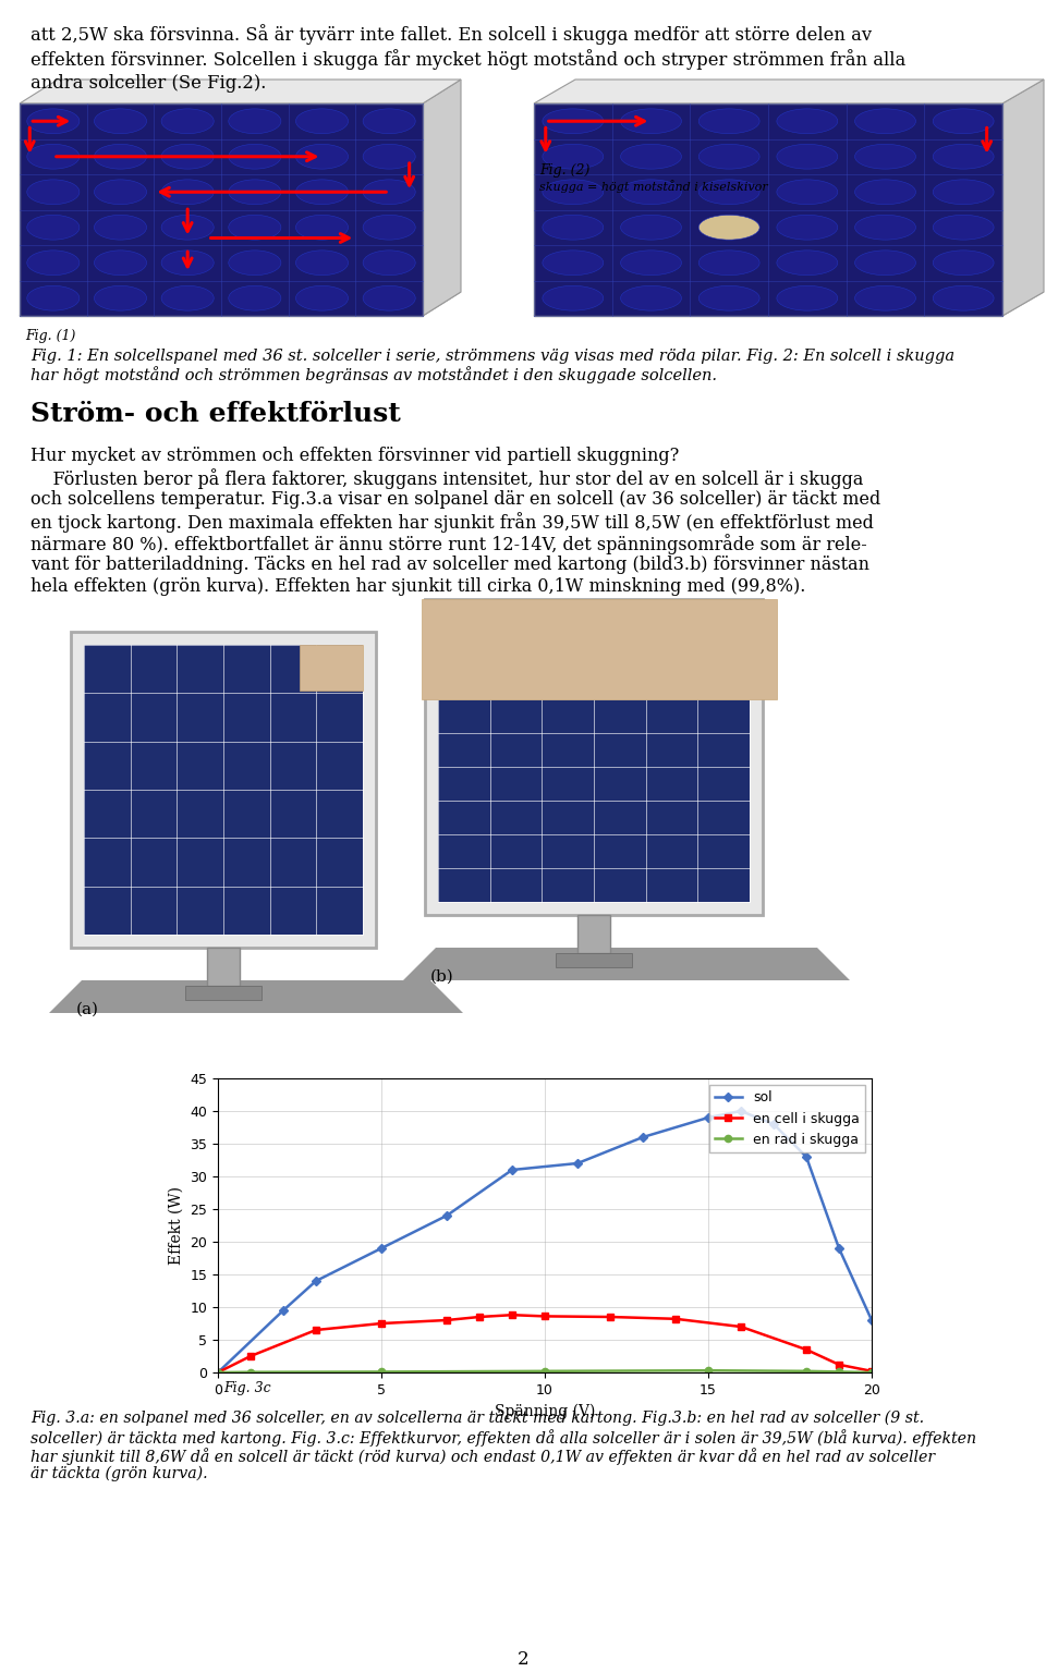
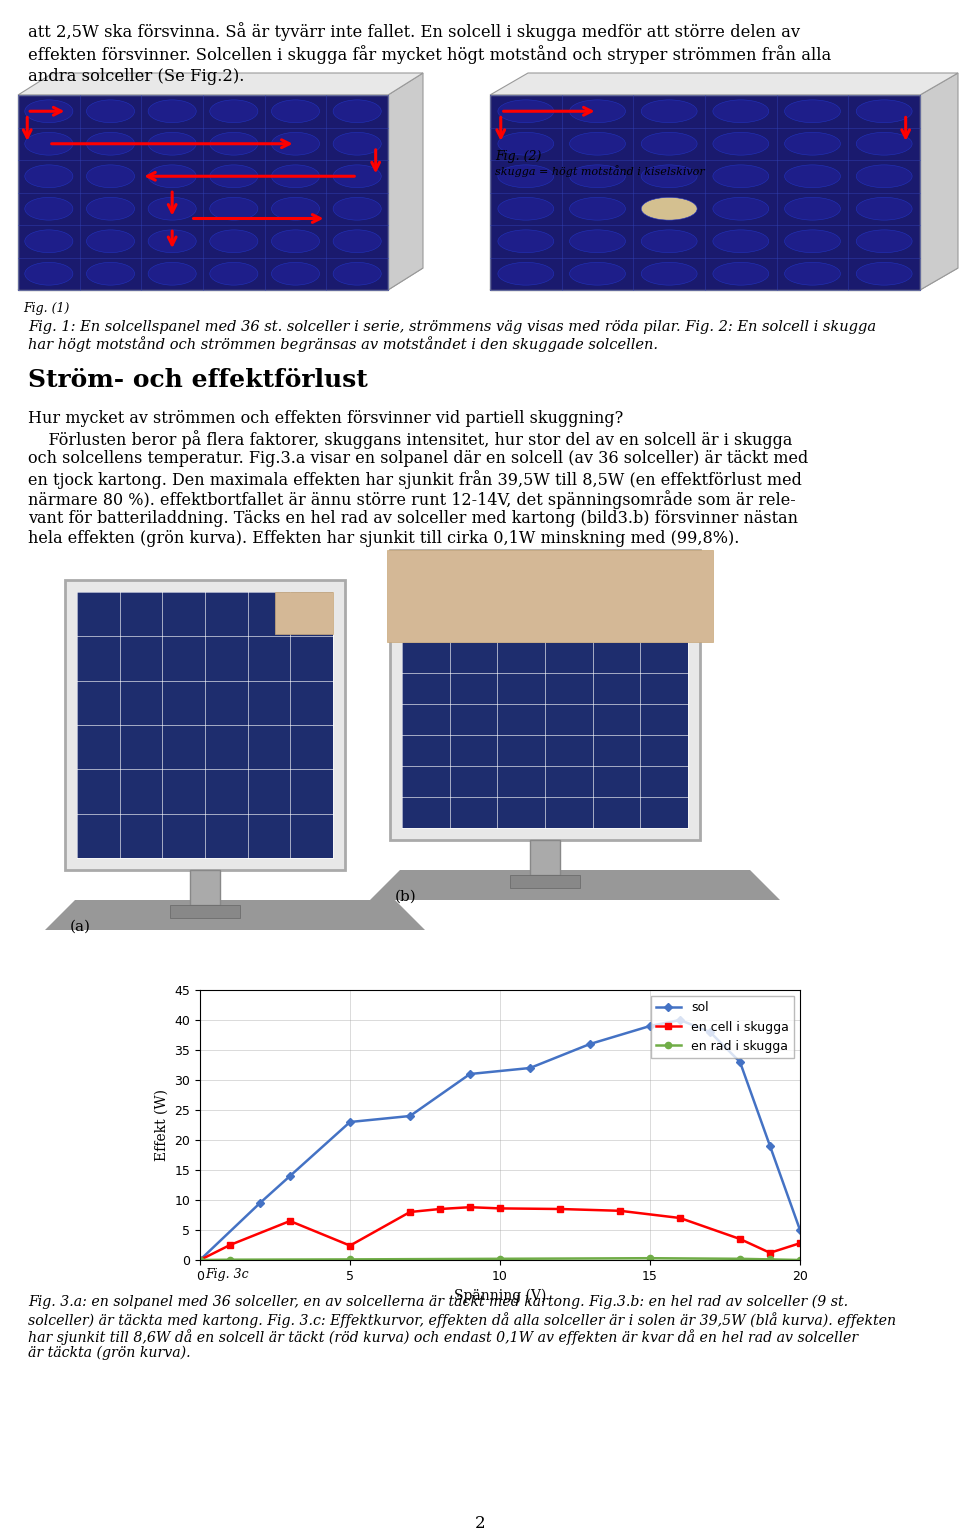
sol/5: 19.0 -> 23.0
en cell i skugga/5: 7.5 -> 2.4
sol/20: 8.0 -> 5.0
en cell i skugga/20: 0.2 -> 2.8
